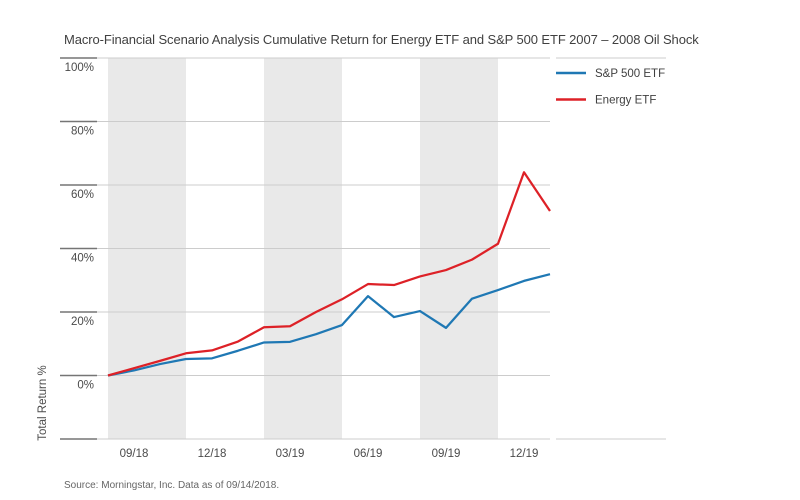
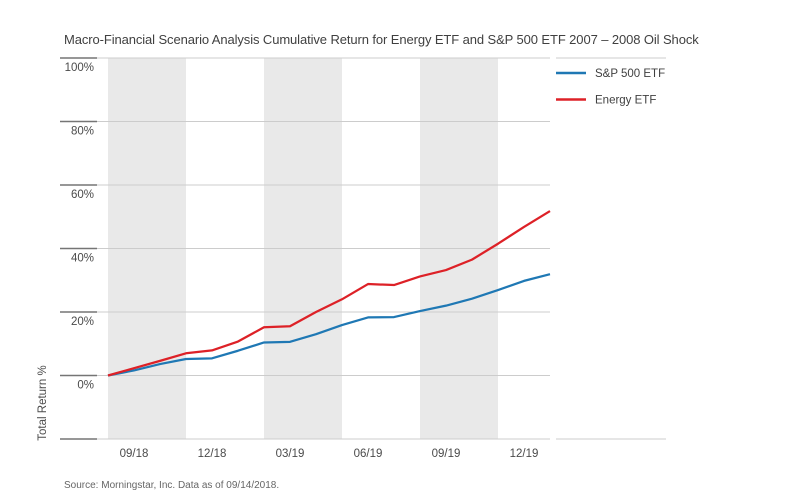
S&P 500 ETF/06/19: 25% -> 18%
S&P 500 ETF/09/19: 15% -> 22%
Energy ETF/12/19: 64% -> 47%
